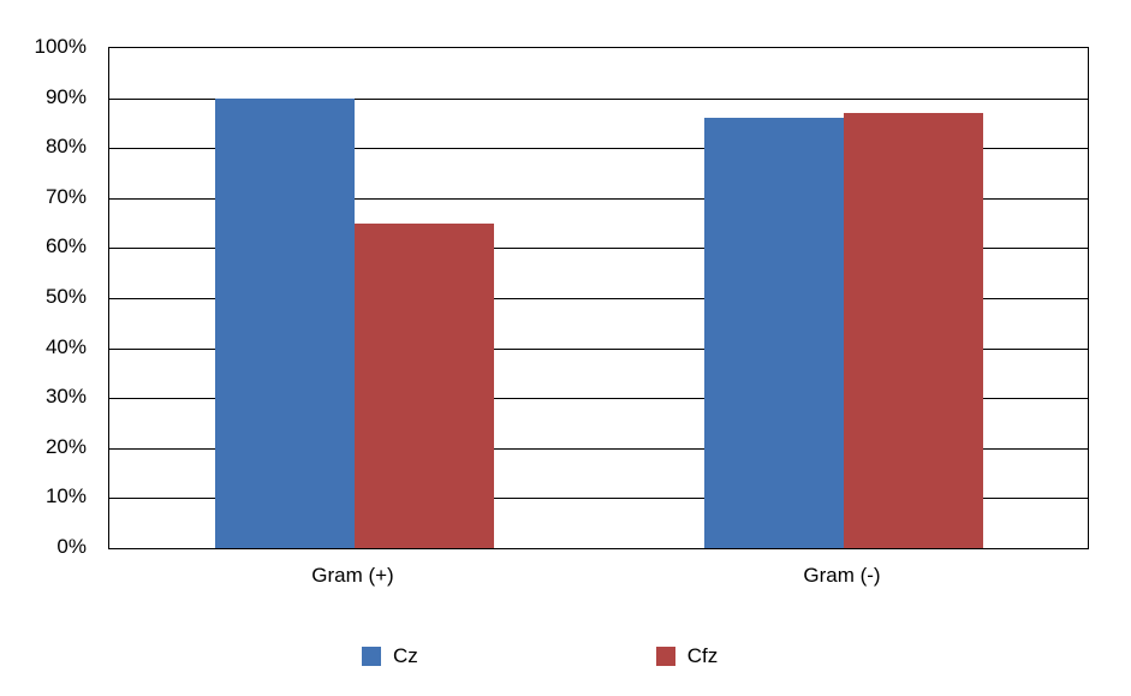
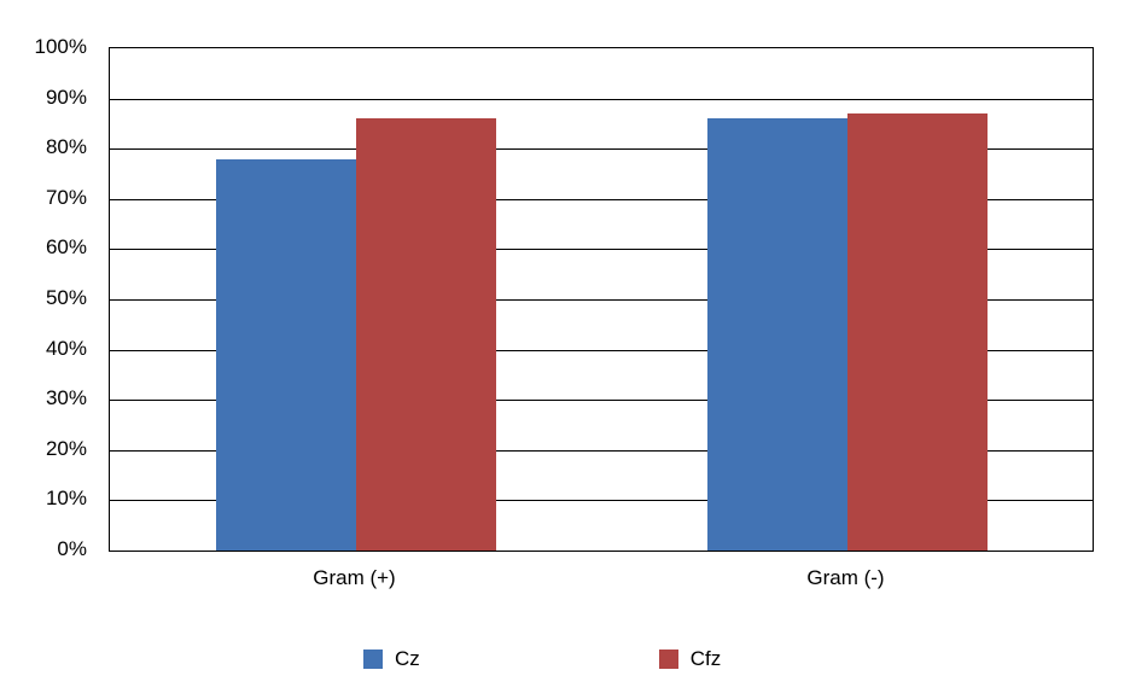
Cz/Gram (+): 90% -> 78%
Cfz/Gram (+): 65% -> 86%
